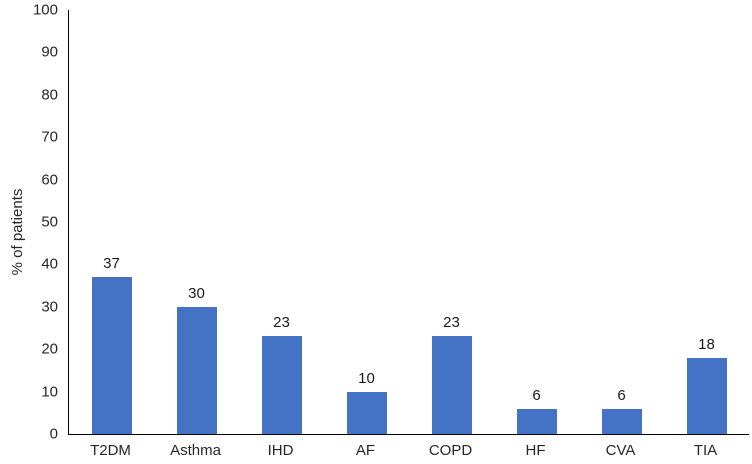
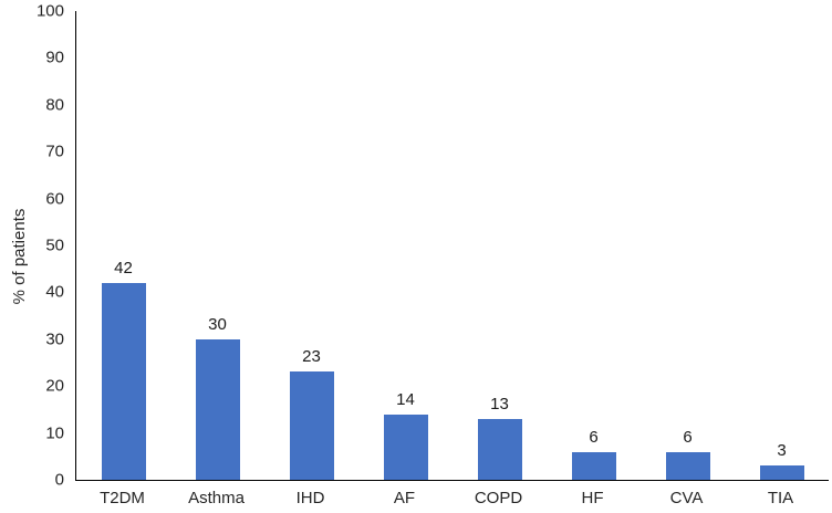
T2DM: 37 -> 42
AF: 10 -> 14
COPD: 23 -> 13
TIA: 18 -> 3
